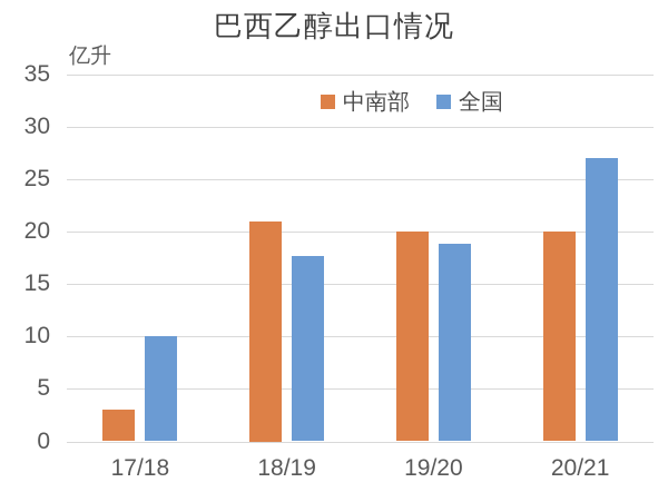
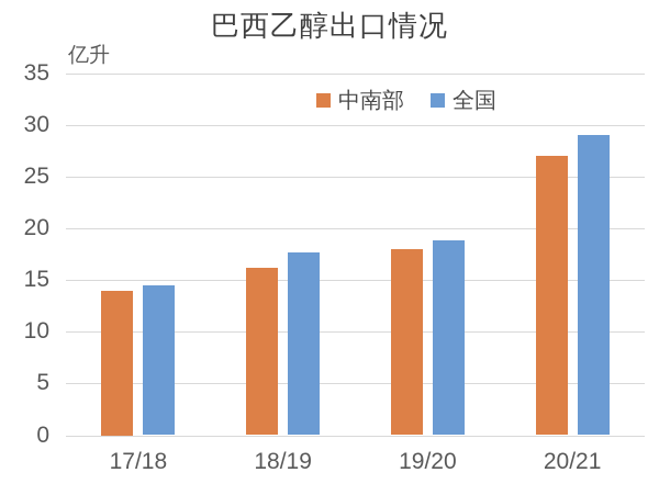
中南部/17/18: 3 -> 14
全国/17/18: 10 -> 14
中南部/18/19: 21 -> 16
中南部/19/20: 20 -> 18
中南部/20/21: 20 -> 27
全国/20/21: 27 -> 29
